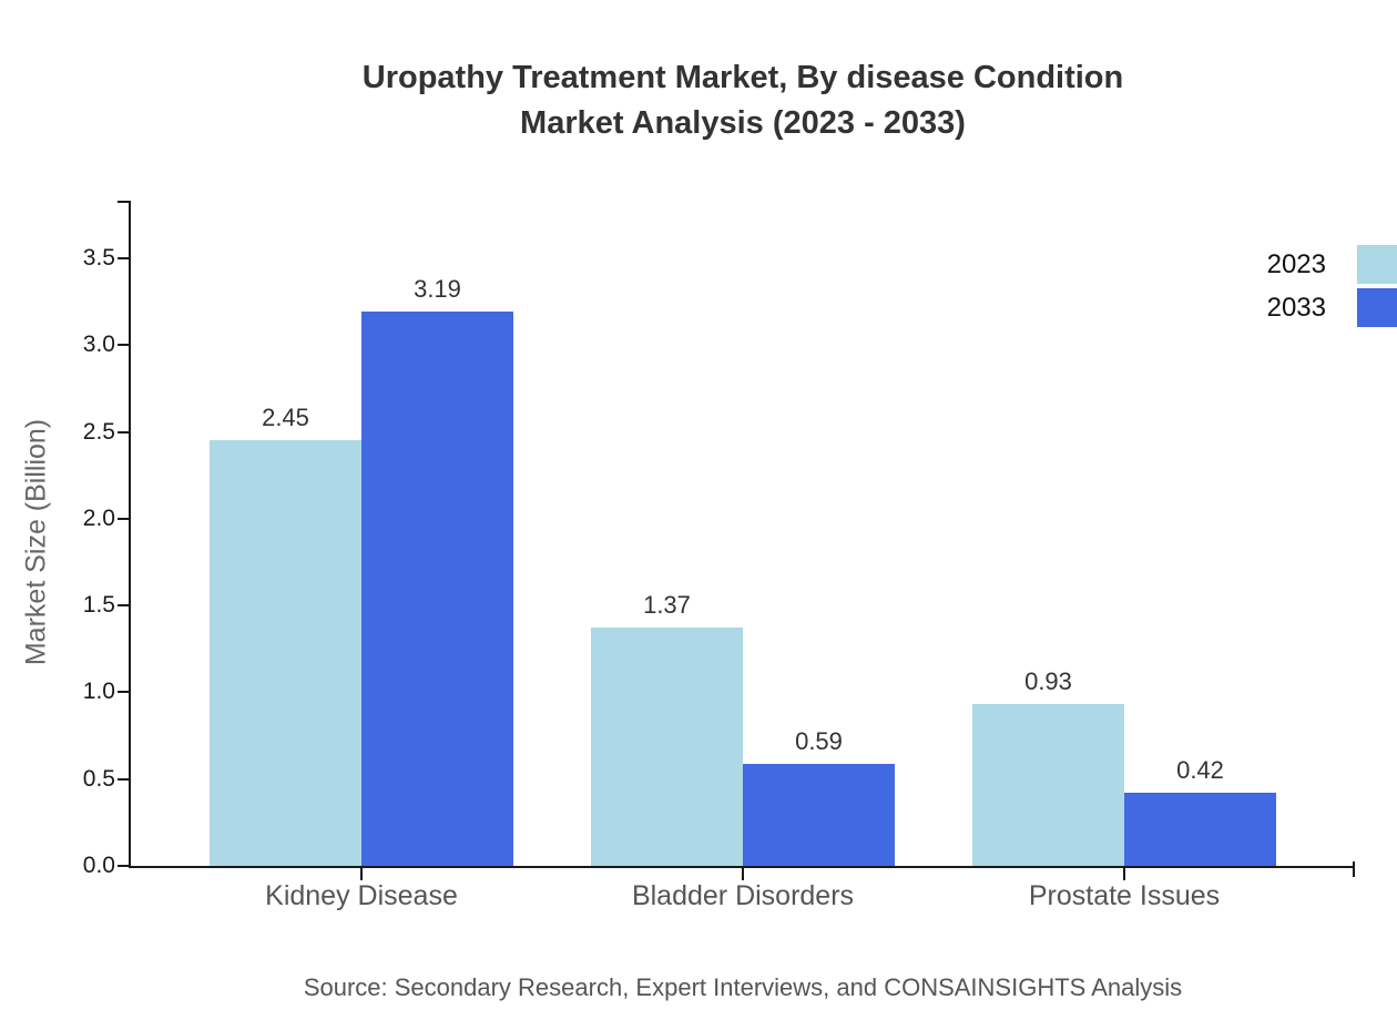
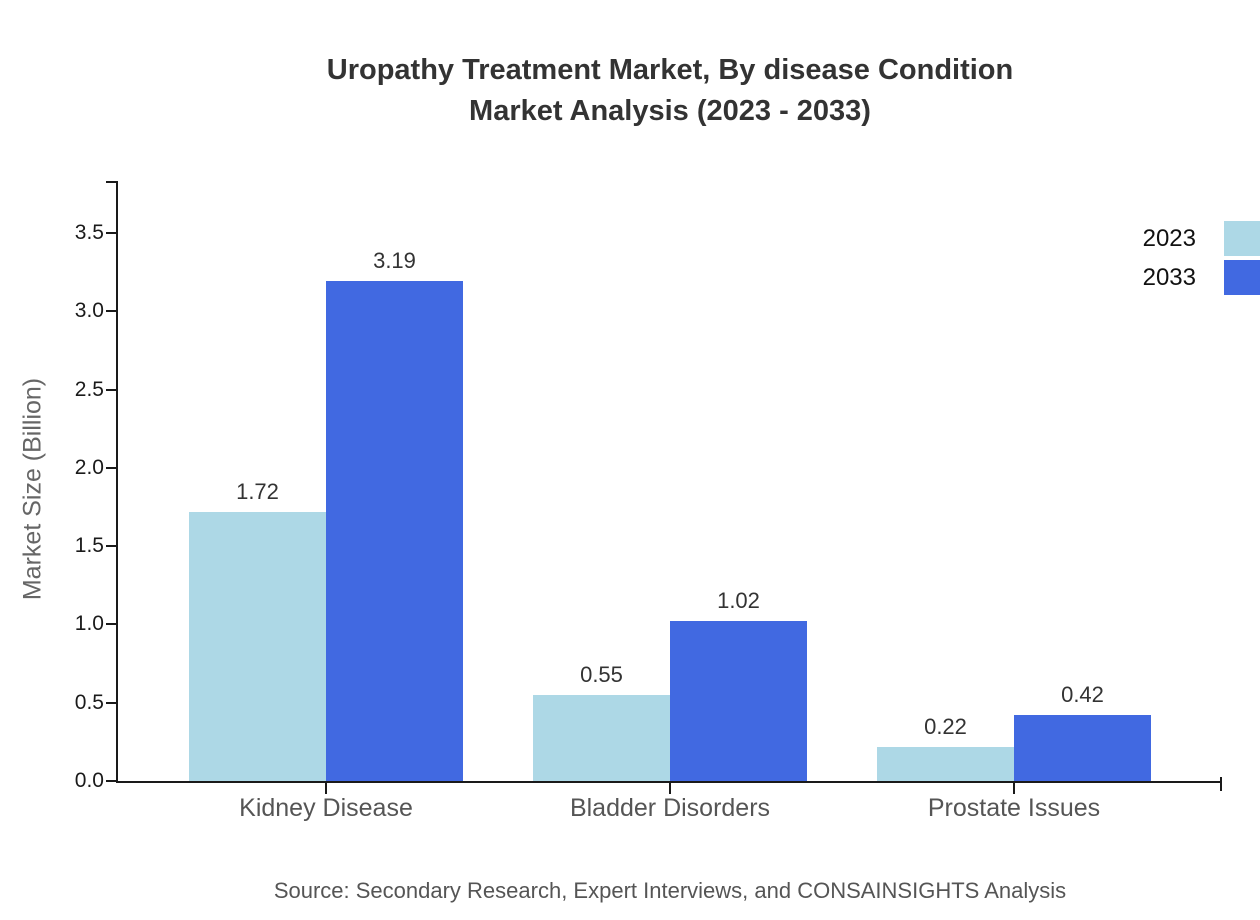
2023/Kidney Disease: 2.45 -> 1.72
2023/Bladder Disorders: 1.37 -> 0.55
2033/Bladder Disorders: 0.59 -> 1.02
2023/Prostate Issues: 0.93 -> 0.22
